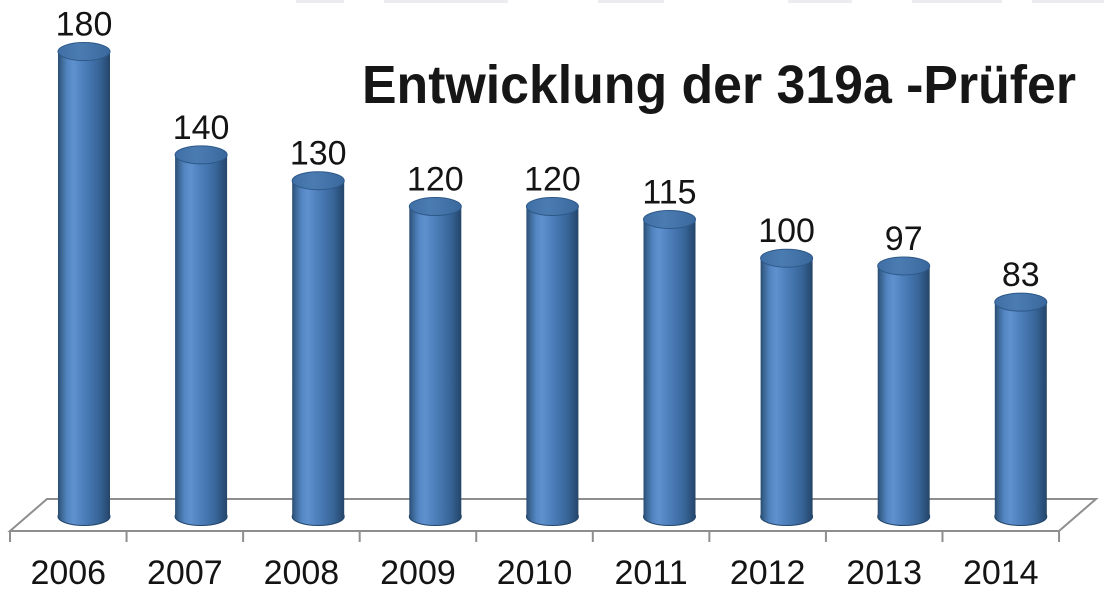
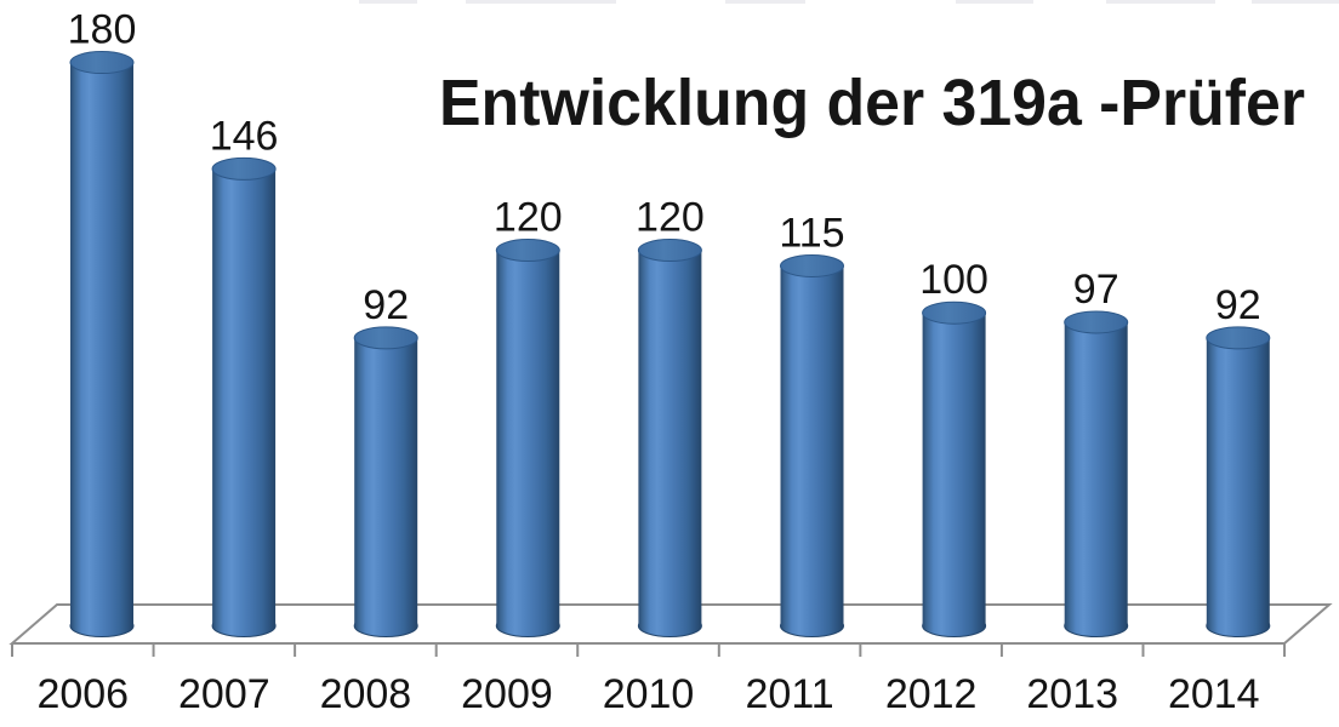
2007: 140 -> 146
2008: 130 -> 92
2014: 83 -> 92
